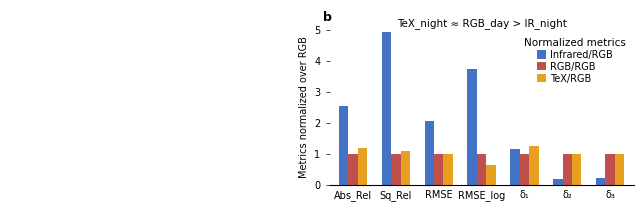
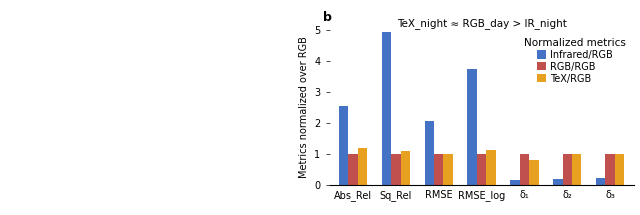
TeX/RGB/RMSE_log: 0.65 -> 1.12
Infrared/RGB/δ₁: 1.15 -> 0.16
TeX/RGB/δ₁: 1.25 -> 0.82
